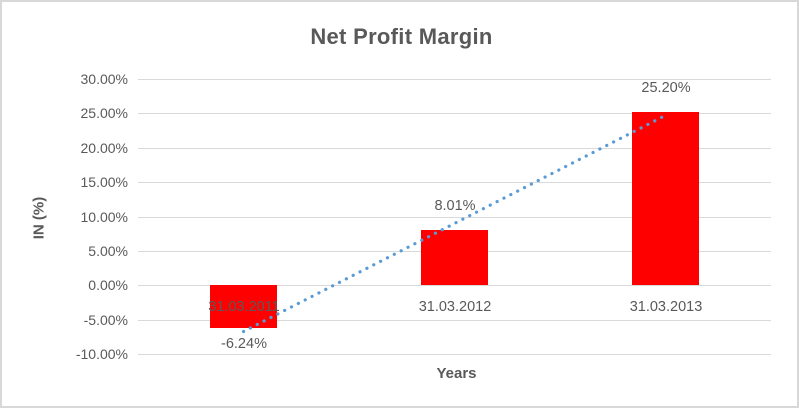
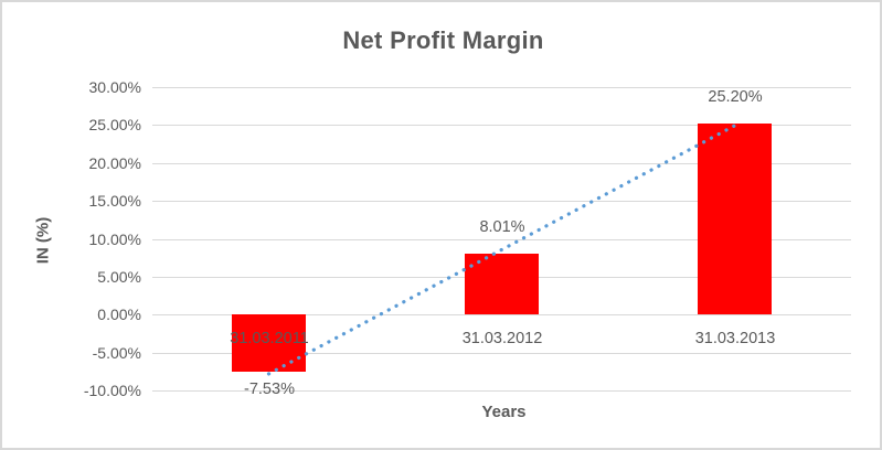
31.03.2011: -6.24% -> -7.53%
